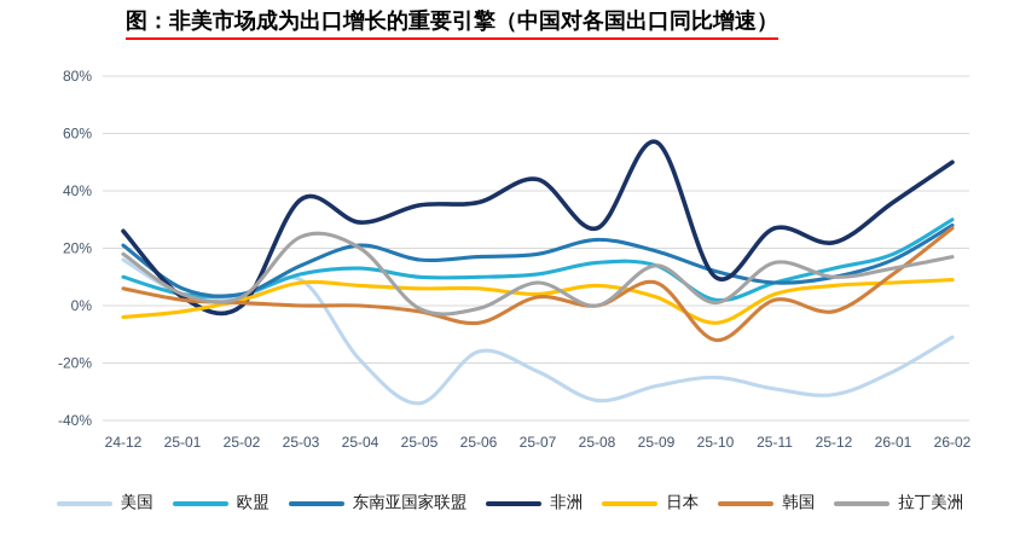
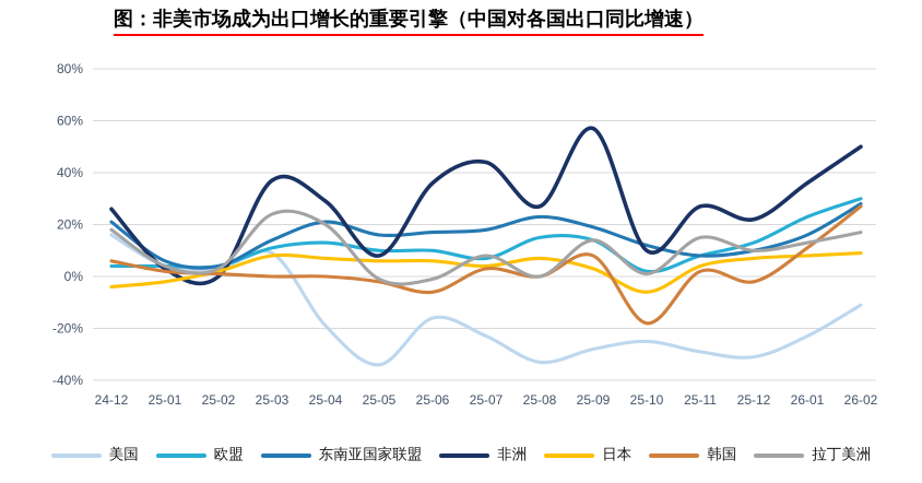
欧盟/24-12: 10% -> 4%
非洲/25-05: 35% -> 8%
欧盟/25-07: 11% -> 7%
韩国/25-10: -12% -> -18%
欧盟/26-01: 18% -> 23%
